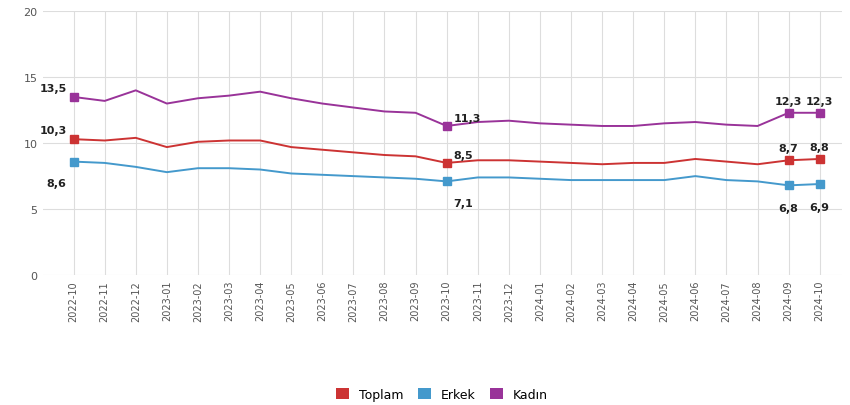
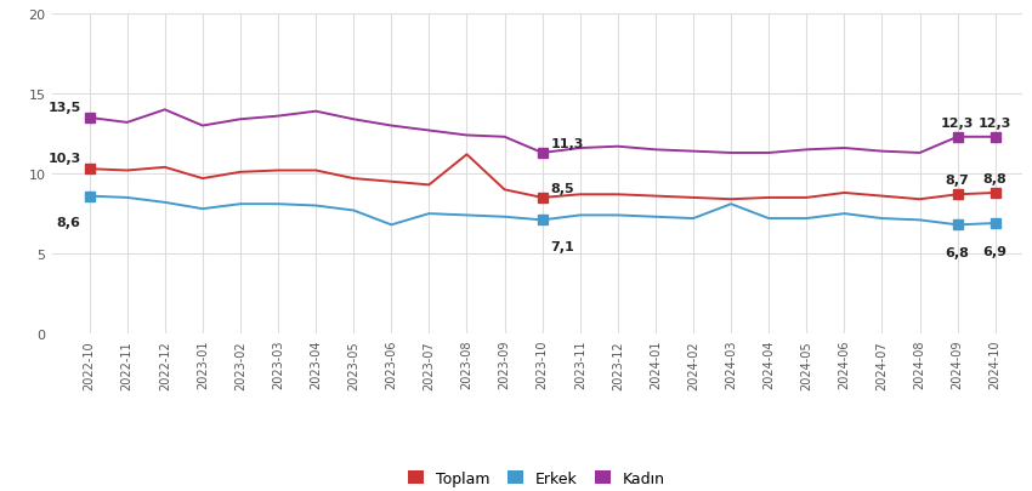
Erkek/2023-06: 7.6 -> 6.8
Toplam/2023-08: 9.1 -> 11.2
Erkek/2024-03: 7.2 -> 8.1
